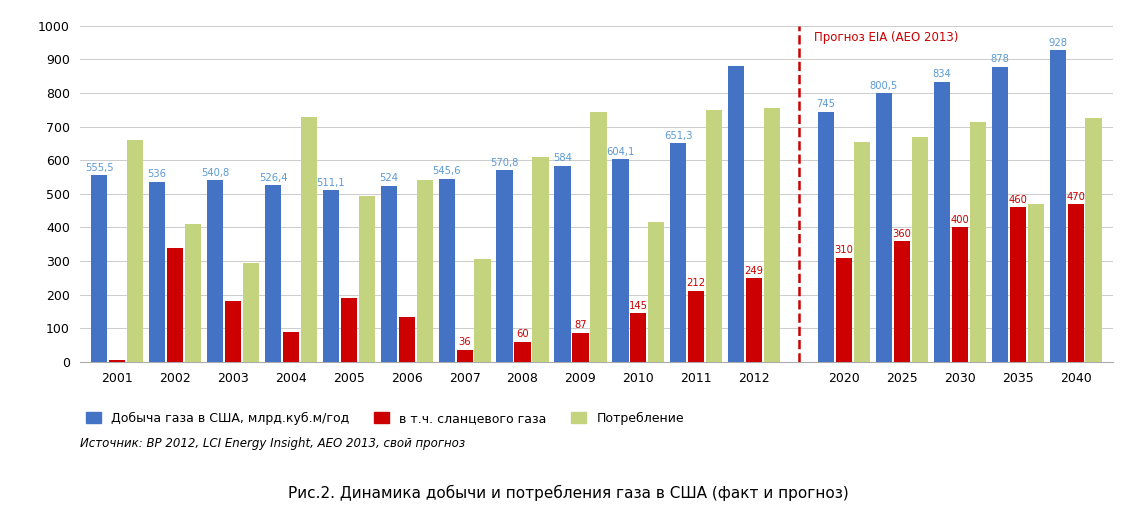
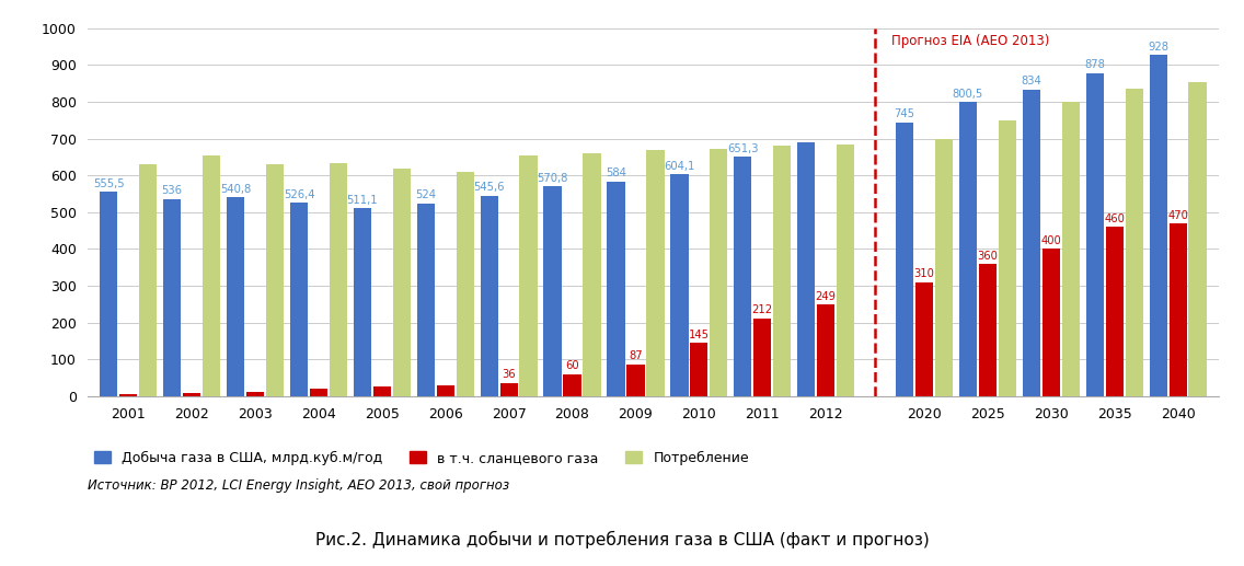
Потребление/2001: 660 -> 630
в т.ч. сланцевого газа/2002: 340 -> 10
Потребление/2002: 410 -> 655
в т.ч. сланцевого газа/2003: 180 -> 13
Потребление/2003: 295 -> 630
в т.ч. сланцевого газа/2004: 90 -> 20
Потребление/2004: 730 -> 635
в т.ч. сланцевого газа/2005: 190 -> 25
Потребление/2005: 495 -> 620
в т.ч. сланцевого газа/2006: 135 -> 30
Потребление/2006: 540 -> 610
Потребление/2007: 305 -> 655
Потребление/2008: 610 -> 660
Потребление/2009: 745 -> 670
Потребление/2010: 415 -> 672
Потребление/2011: 750 -> 680
Добыча газа в США, млрд.куб.м/год/2012: 880 -> 690
Потребление/2012: 755 -> 685
Потребление/2020: 655 -> 700
Потребление/2025: 670 -> 750
Потребление/2030: 715 -> 800
Потребление/2035: 470 -> 835
Потребление/2040: 725 -> 855
